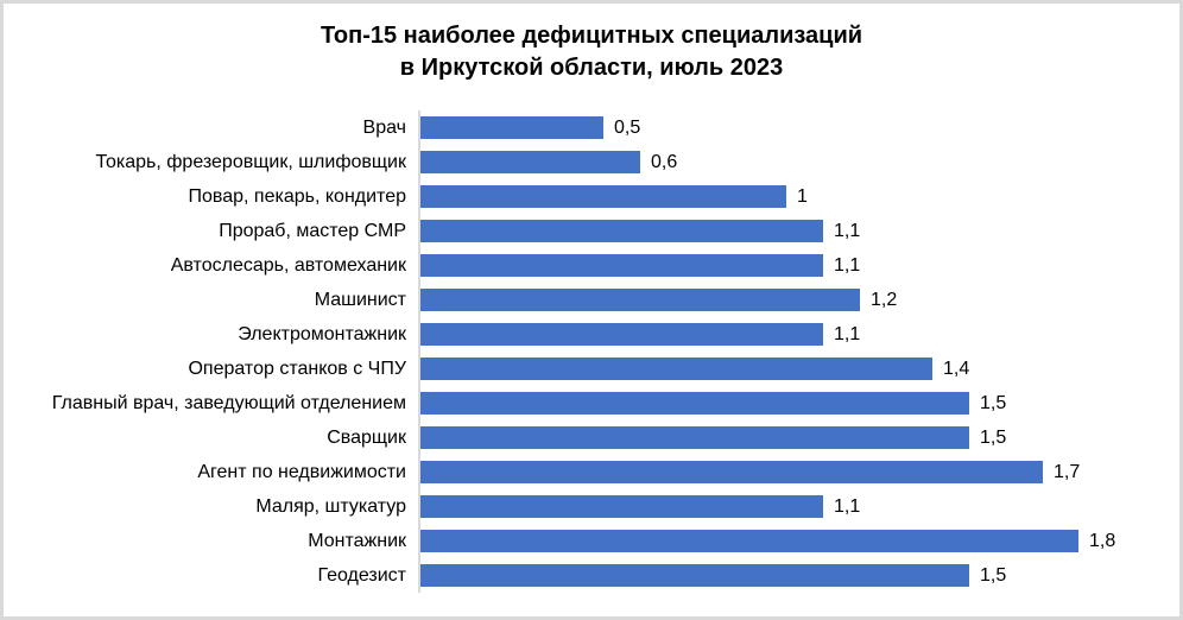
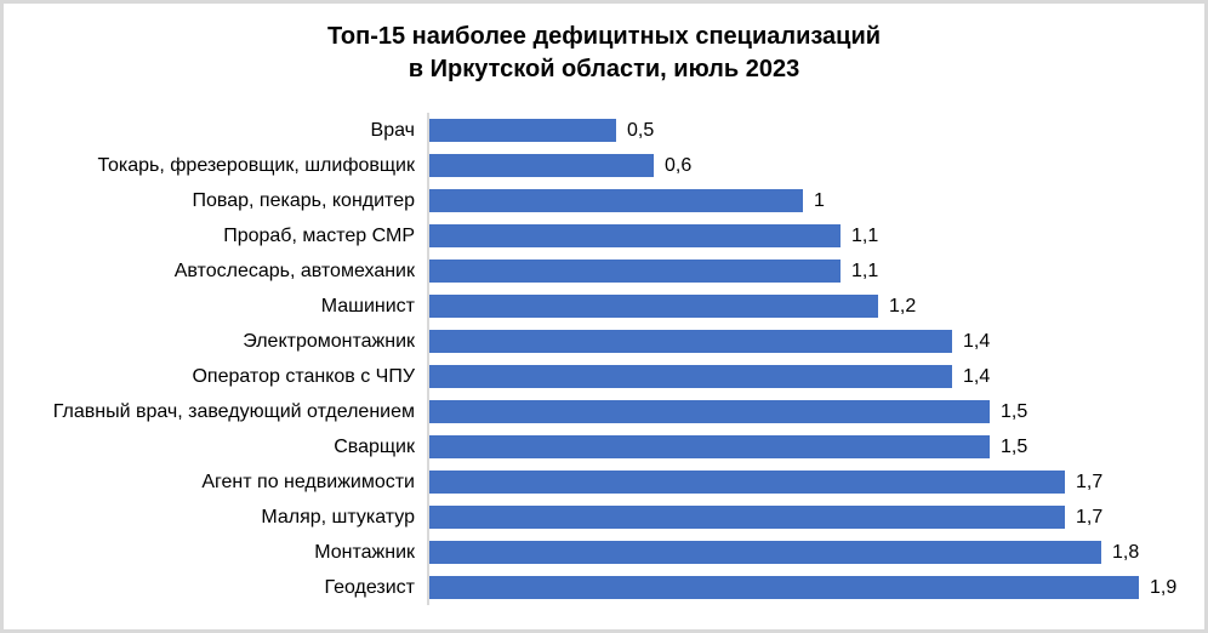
Электромонтажник: 1,1 -> 1,4
Маляр, штукатур: 1,1 -> 1,7
Геодезист: 1,5 -> 1,9
